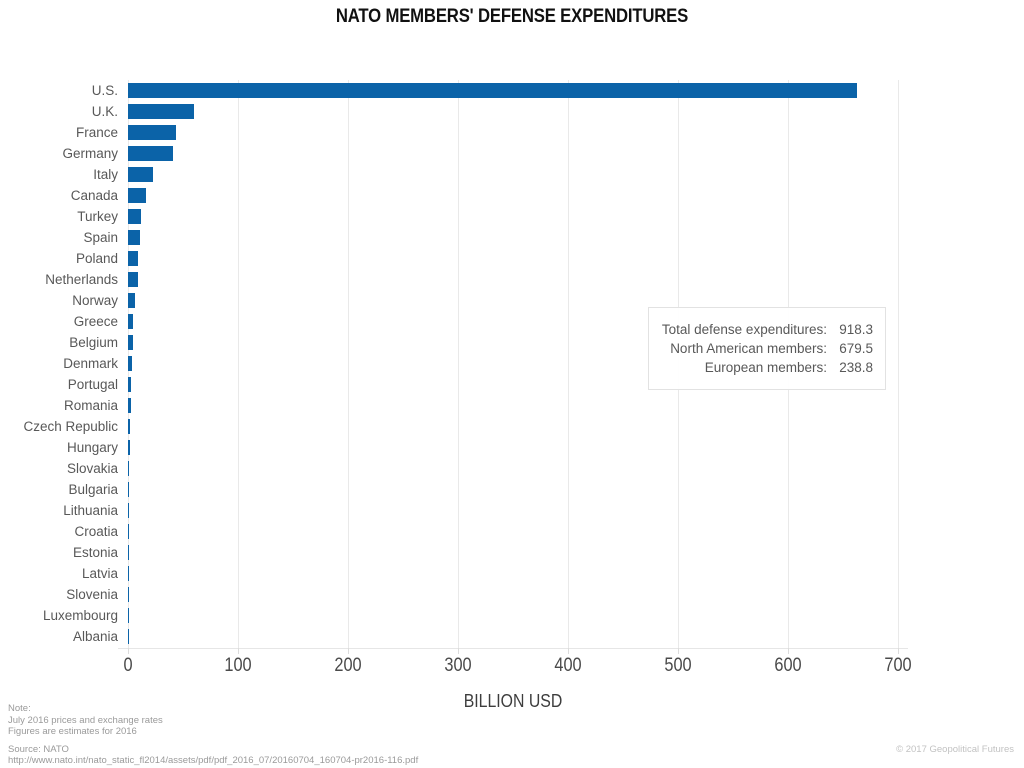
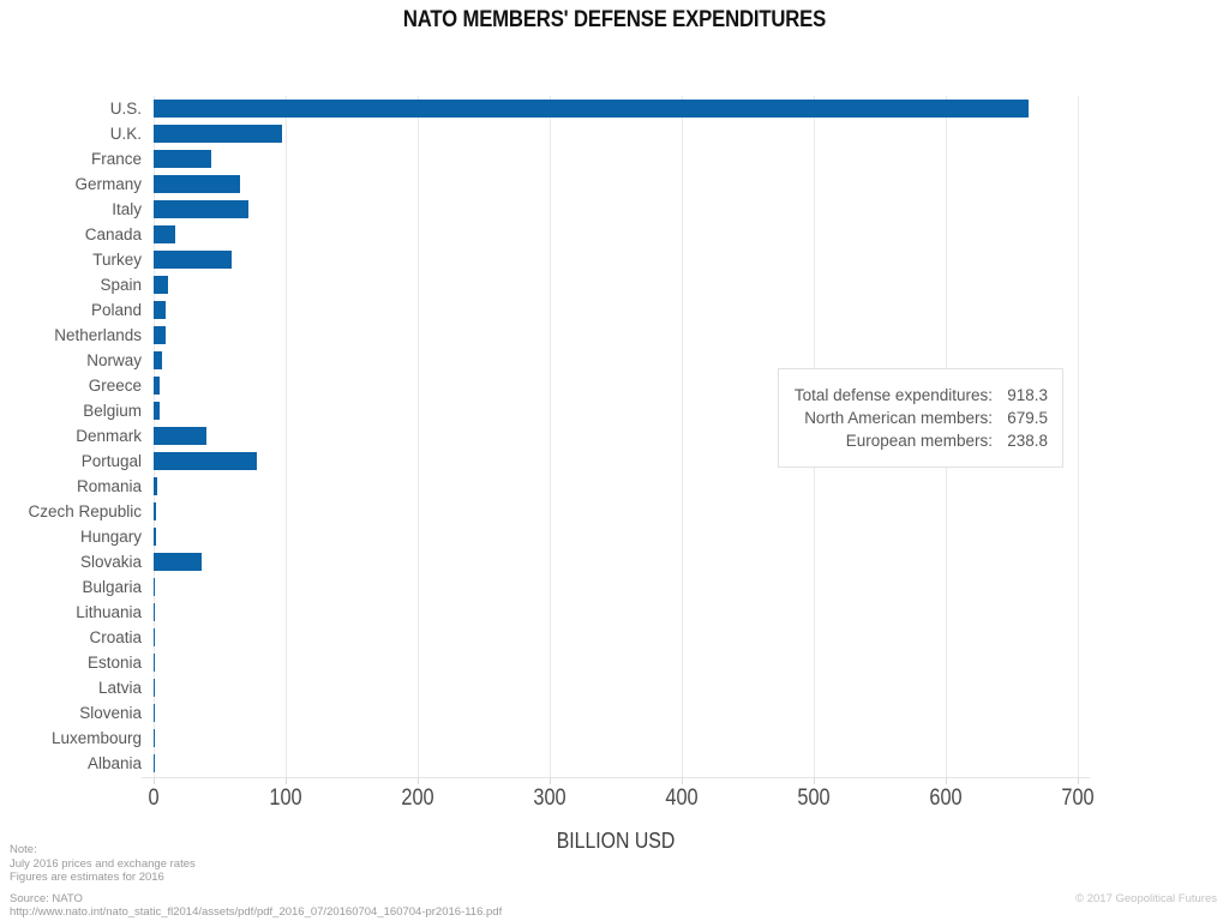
U.K.: 60 -> 97
Germany: 41 -> 65
Italy: 23 -> 72
Turkey: 12 -> 59
Denmark: 4 -> 40
Portugal: 3 -> 78
Slovakia: 1 -> 36
